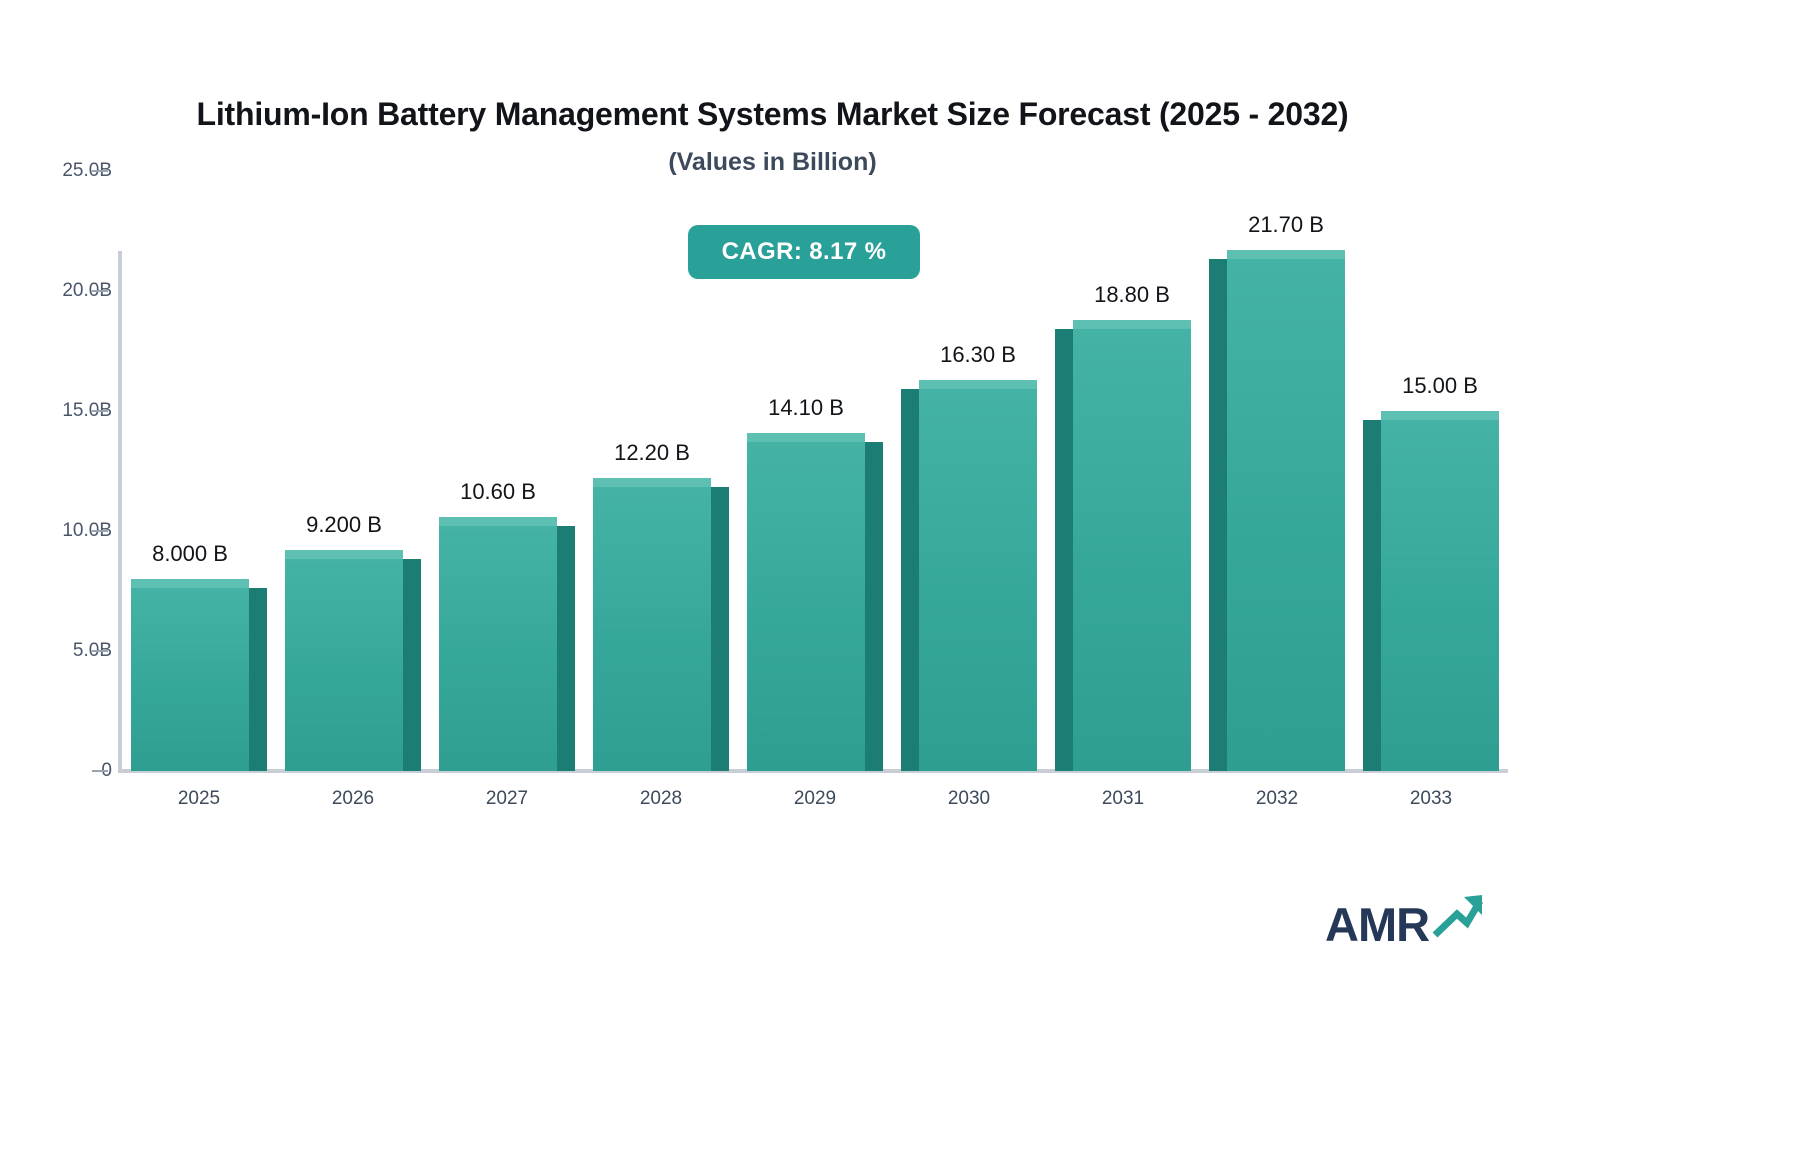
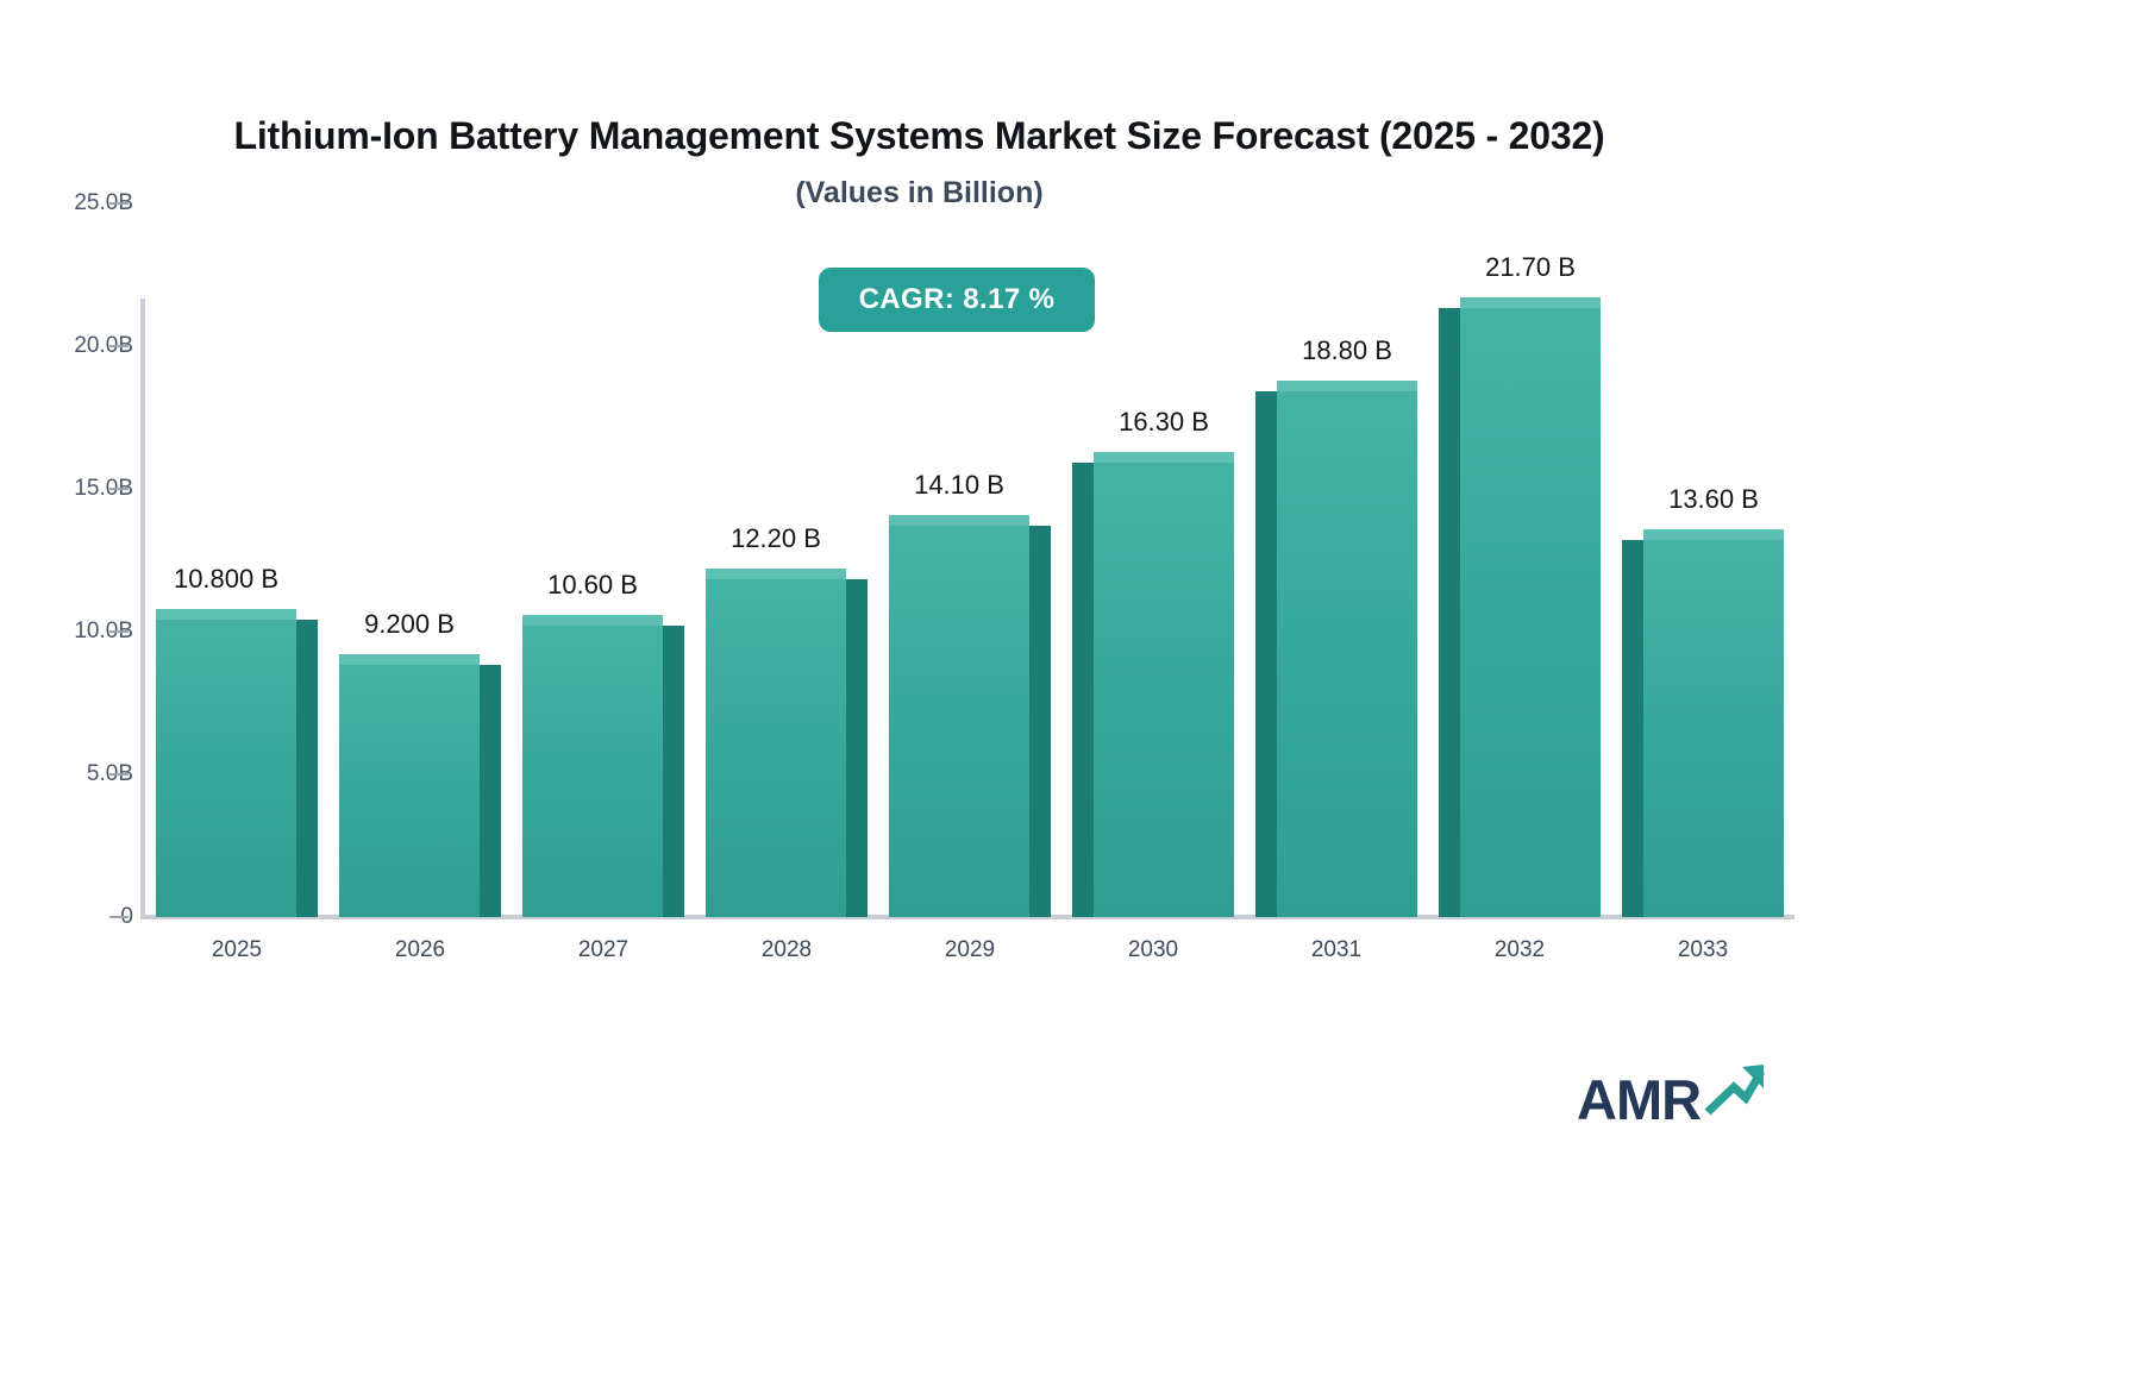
2025: 8.000 -> 10.800
2033: 15.00 -> 13.60
